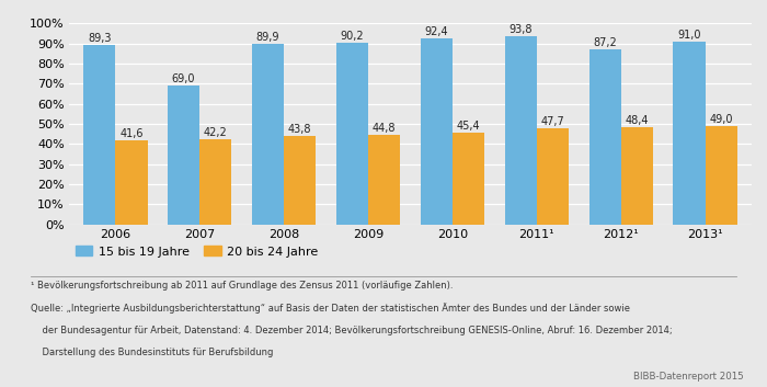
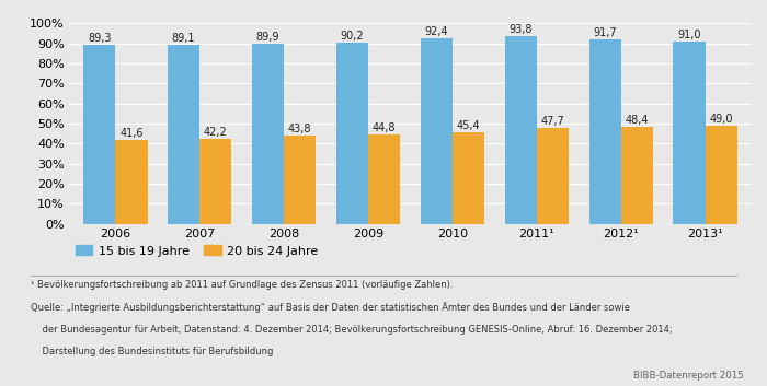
15 bis 19 Jahre/2007: 69,0 -> 89,1
15 bis 19 Jahre/2012¹: 87,2 -> 91,7
